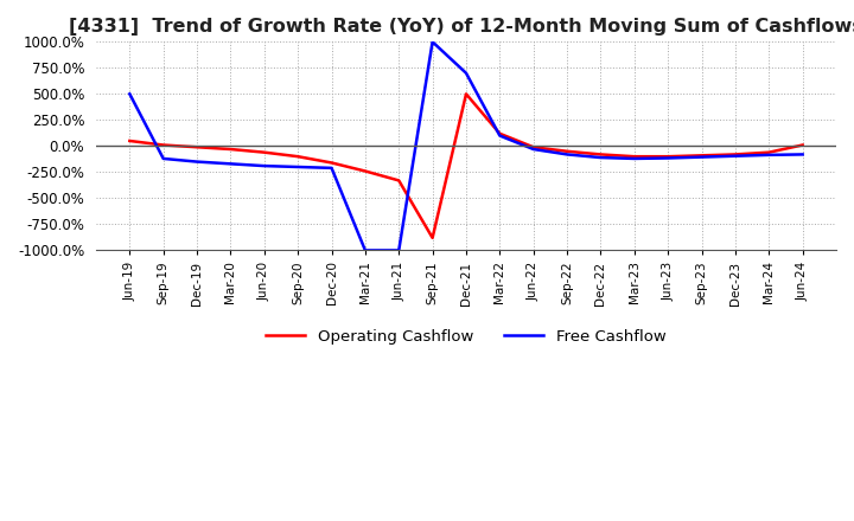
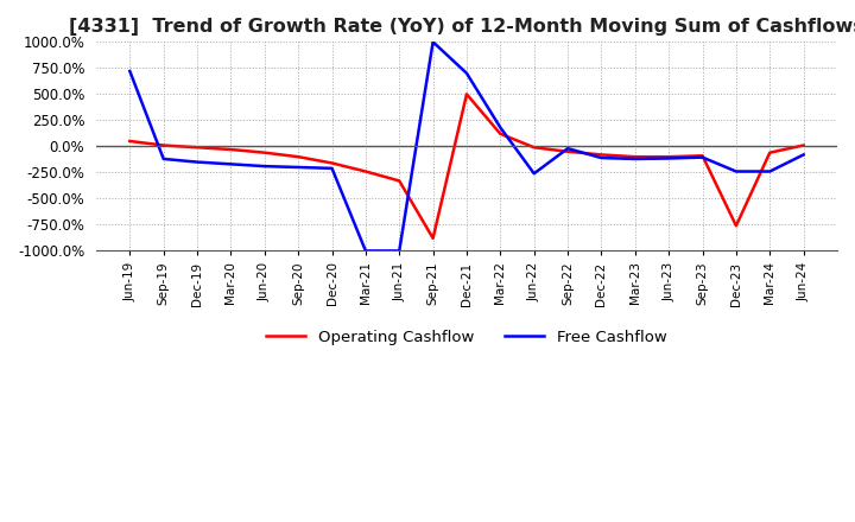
Free Cashflow/Jun-19: 500% -> 720%
Free Cashflow/Mar-22: 100% -> 180%
Free Cashflow/Jun-22: -30% -> -260%
Free Cashflow/Sep-22: -80% -> -20%
Operating Cashflow/Dec-23: -80% -> -760%
Free Cashflow/Dec-23: -100% -> -240%
Free Cashflow/Mar-24: -80% -> -240%
